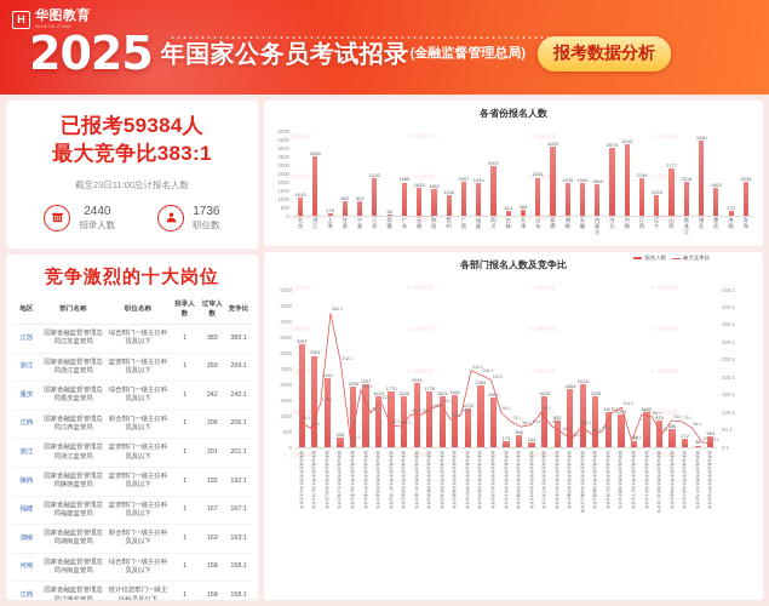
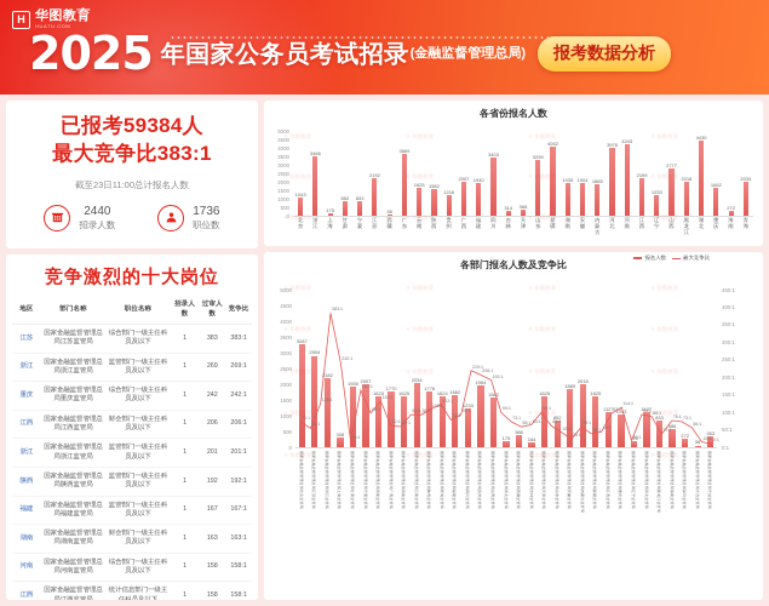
各省份报名人数/广东: 1965 -> 3669
各省份报名人数/四川: 2907 -> 3403
各省份报名人数/山东: 2251 -> 3299
